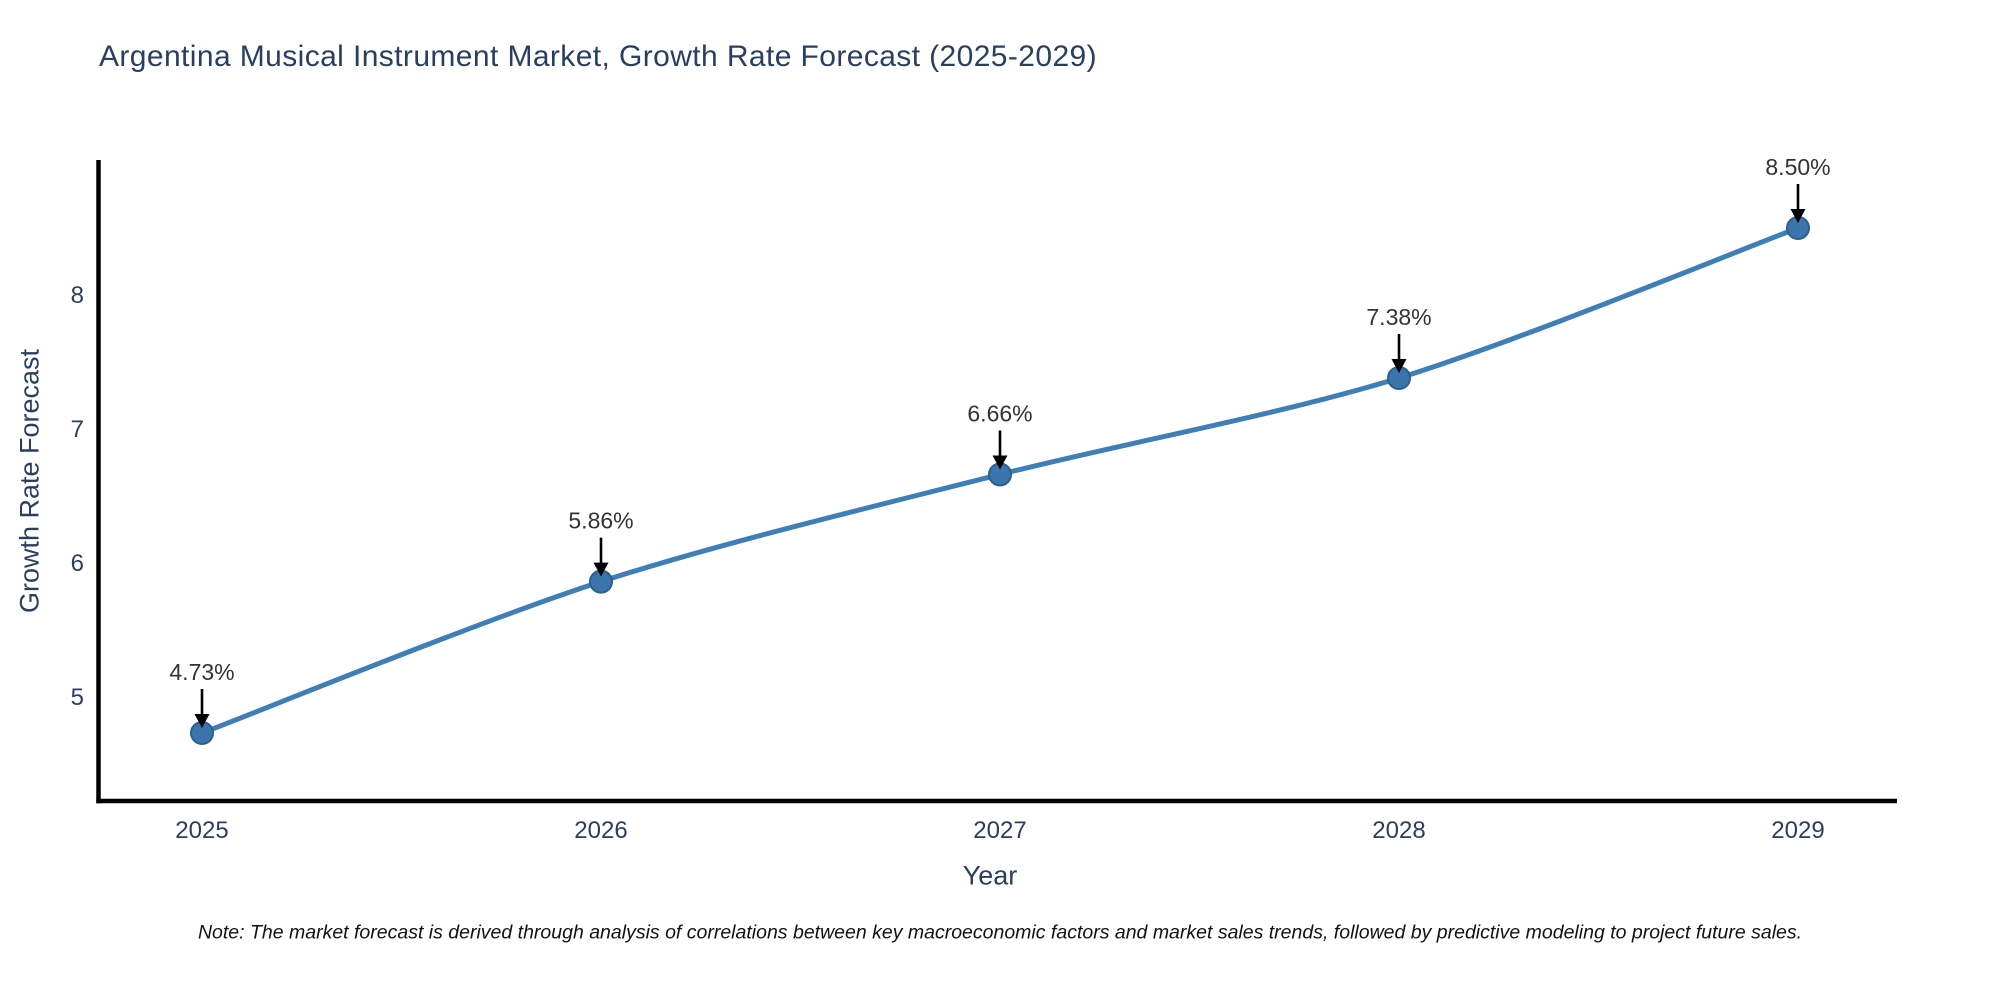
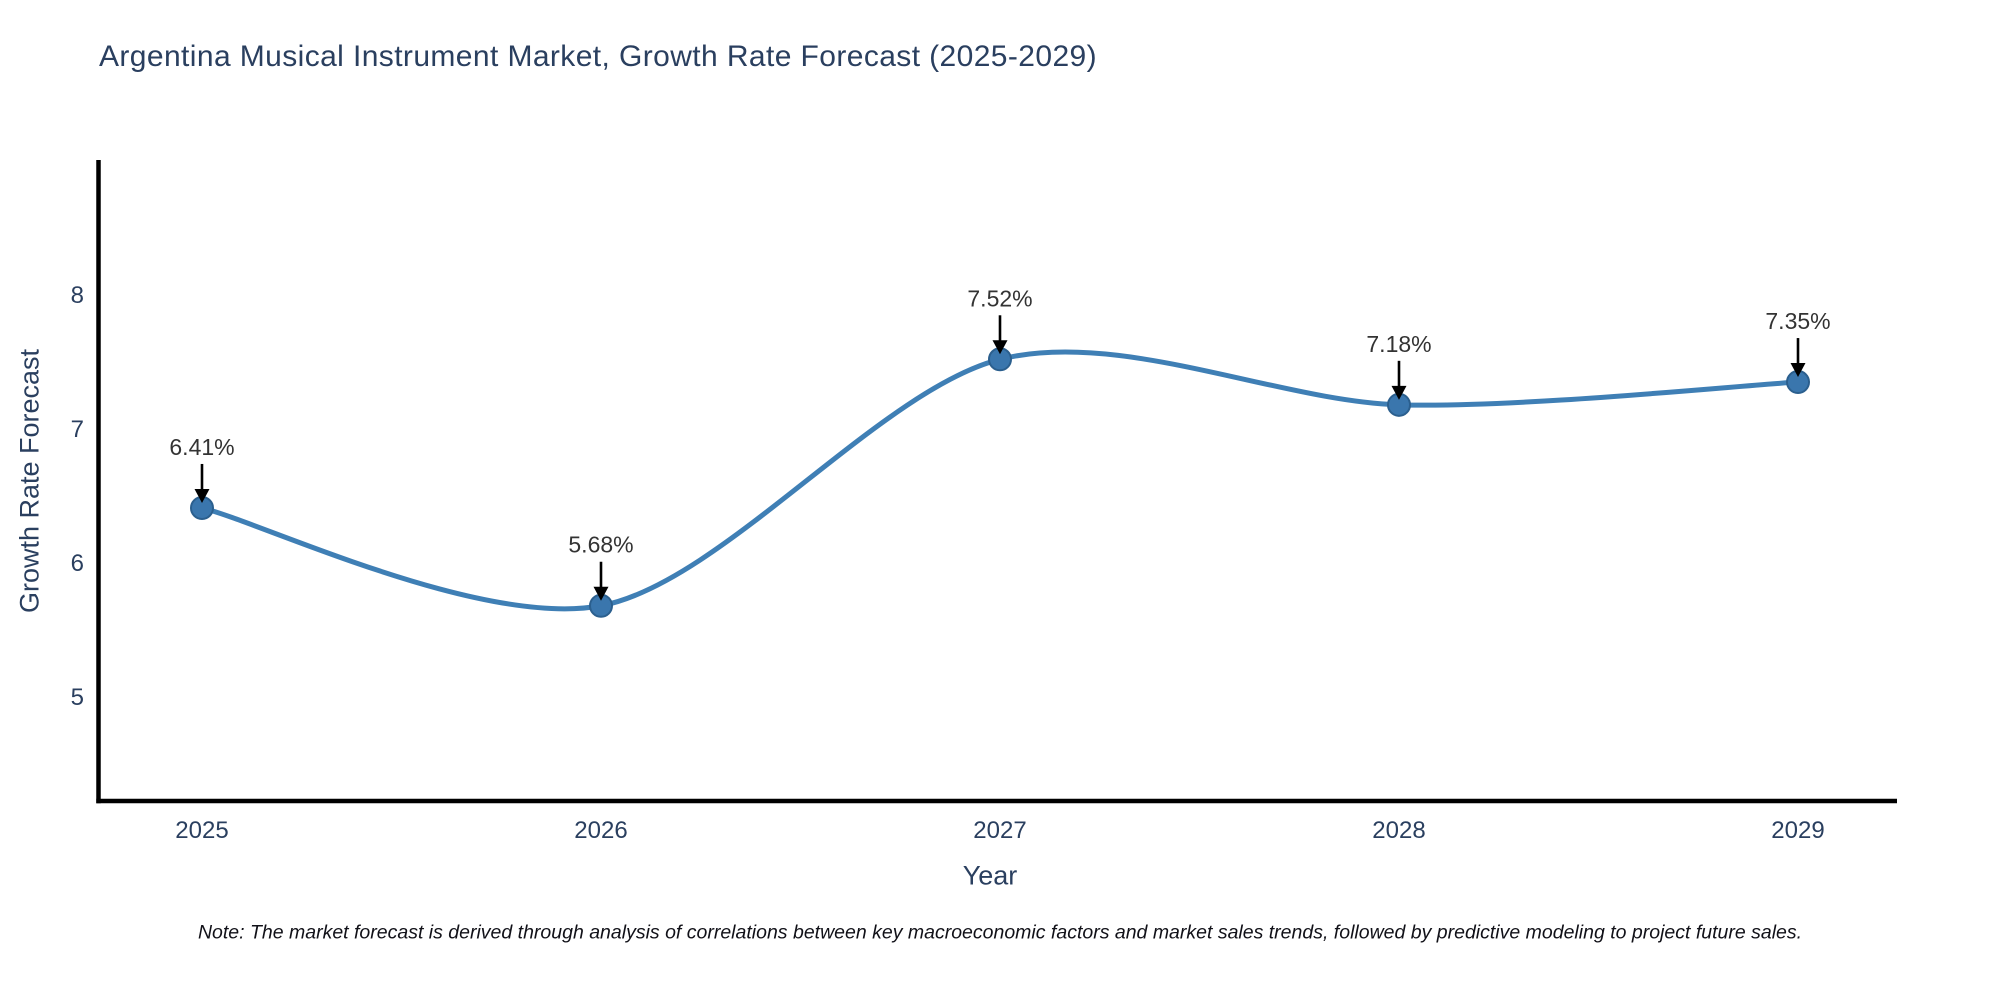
2025: 4.73% -> 6.41%
2026: 5.86% -> 5.68%
2027: 6.66% -> 7.52%
2028: 7.38% -> 7.18%
2029: 8.50% -> 7.35%
